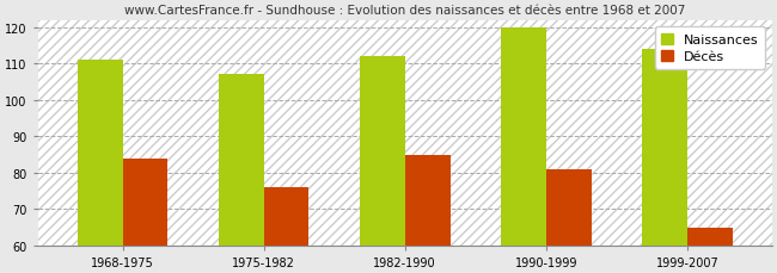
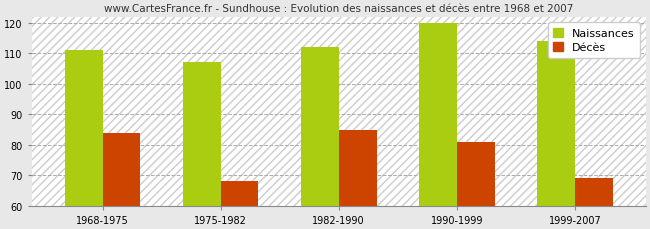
Décès/1975-1982: 76 -> 68
Décès/1999-2007: 65 -> 69
